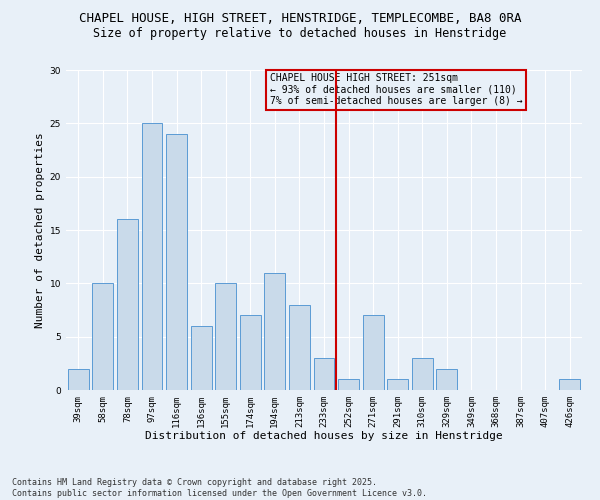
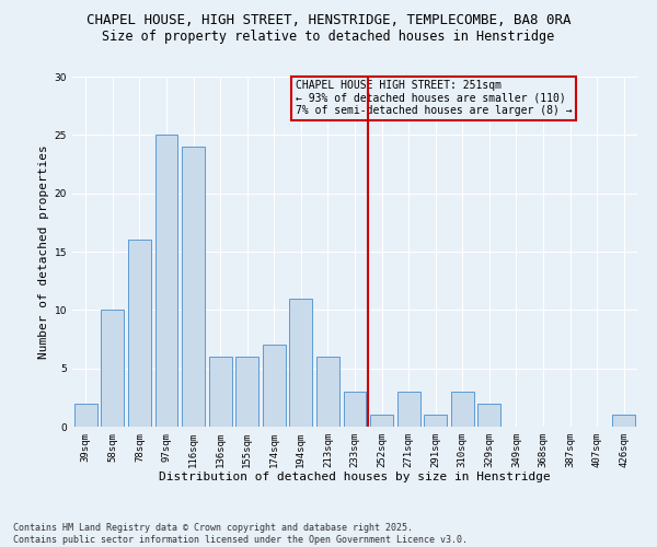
155sqm: 10 -> 6
213sqm: 8 -> 6
271sqm: 7 -> 3
